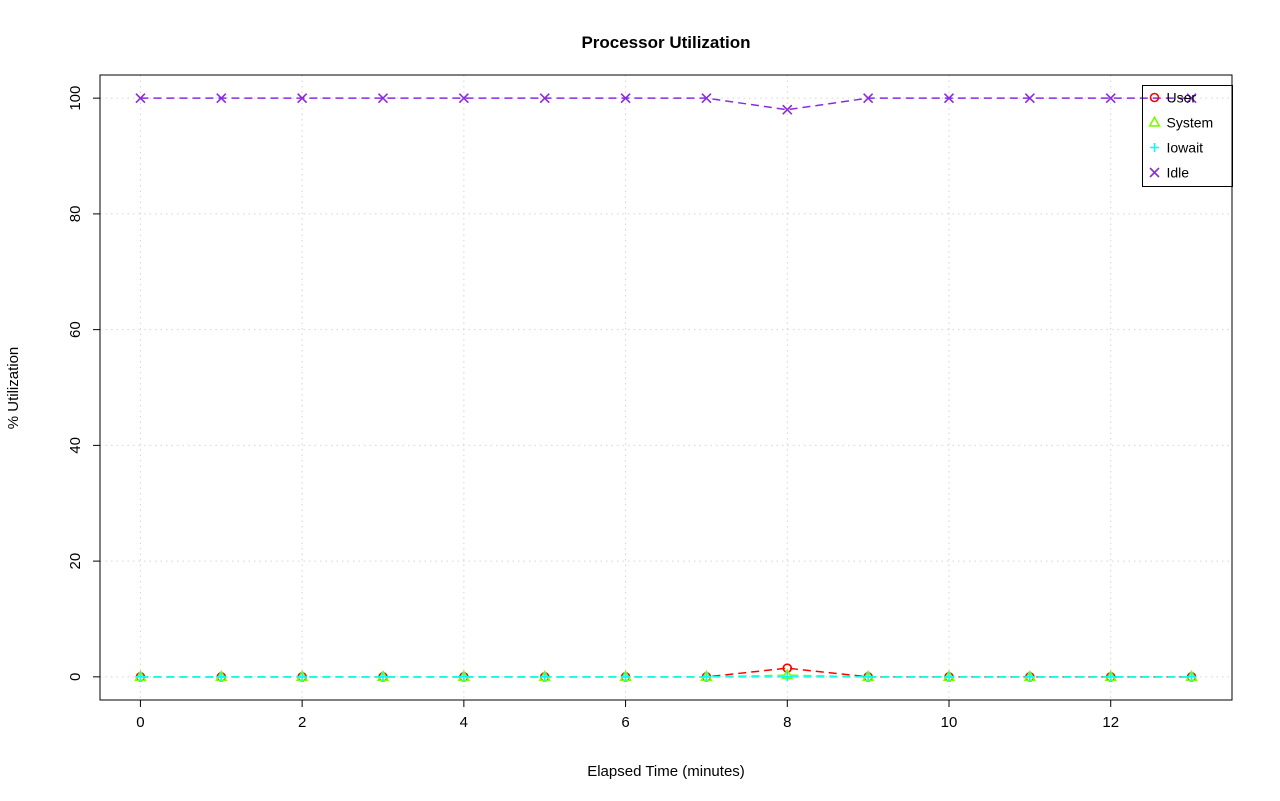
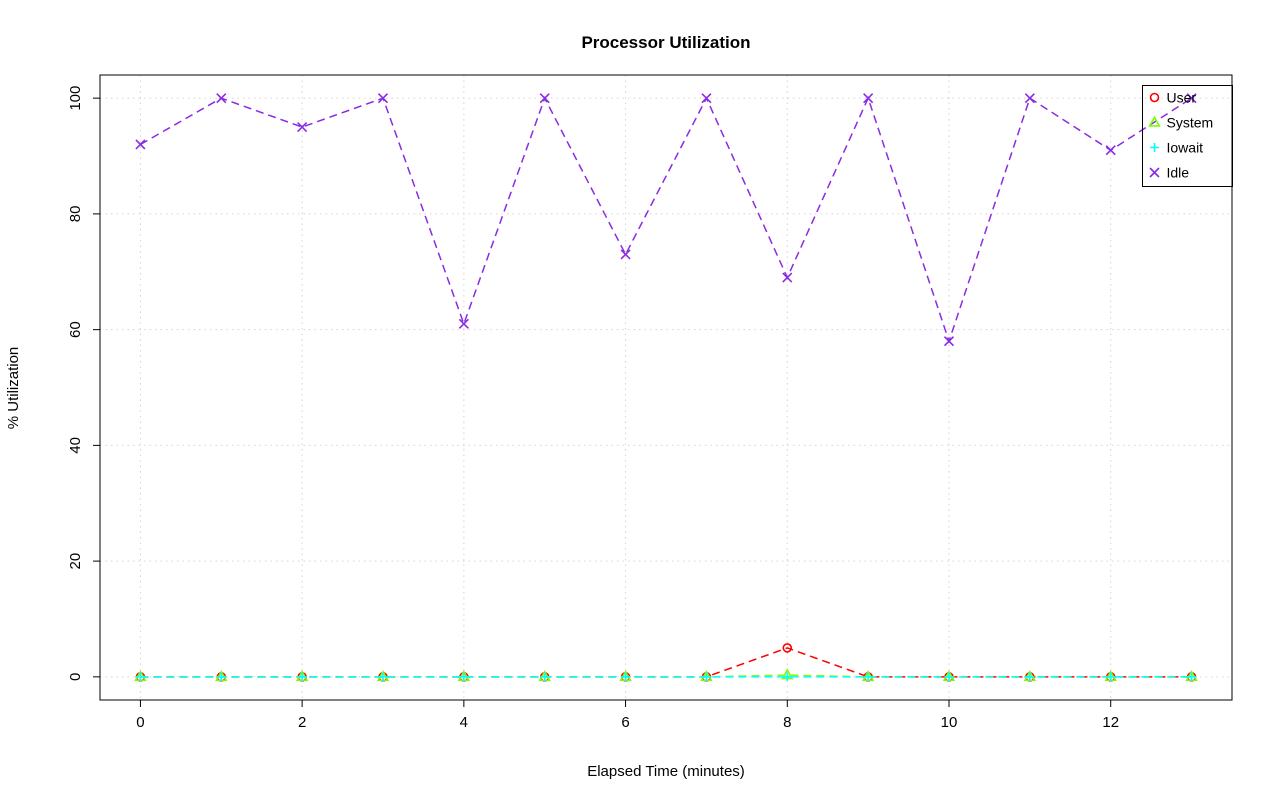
Idle/0: 100 -> 92
Idle/2: 100 -> 95
Idle/4: 100 -> 61
Idle/6: 100 -> 73
User/8: 2 -> 5
Idle/8: 98 -> 69
Idle/10: 100 -> 58
Idle/12: 100 -> 91
